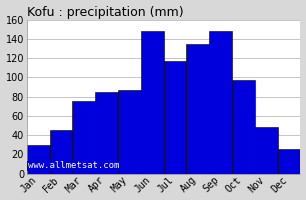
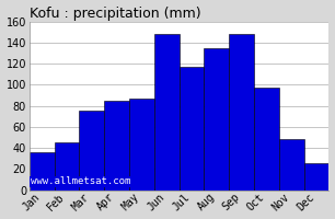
Jan: 30 -> 36
